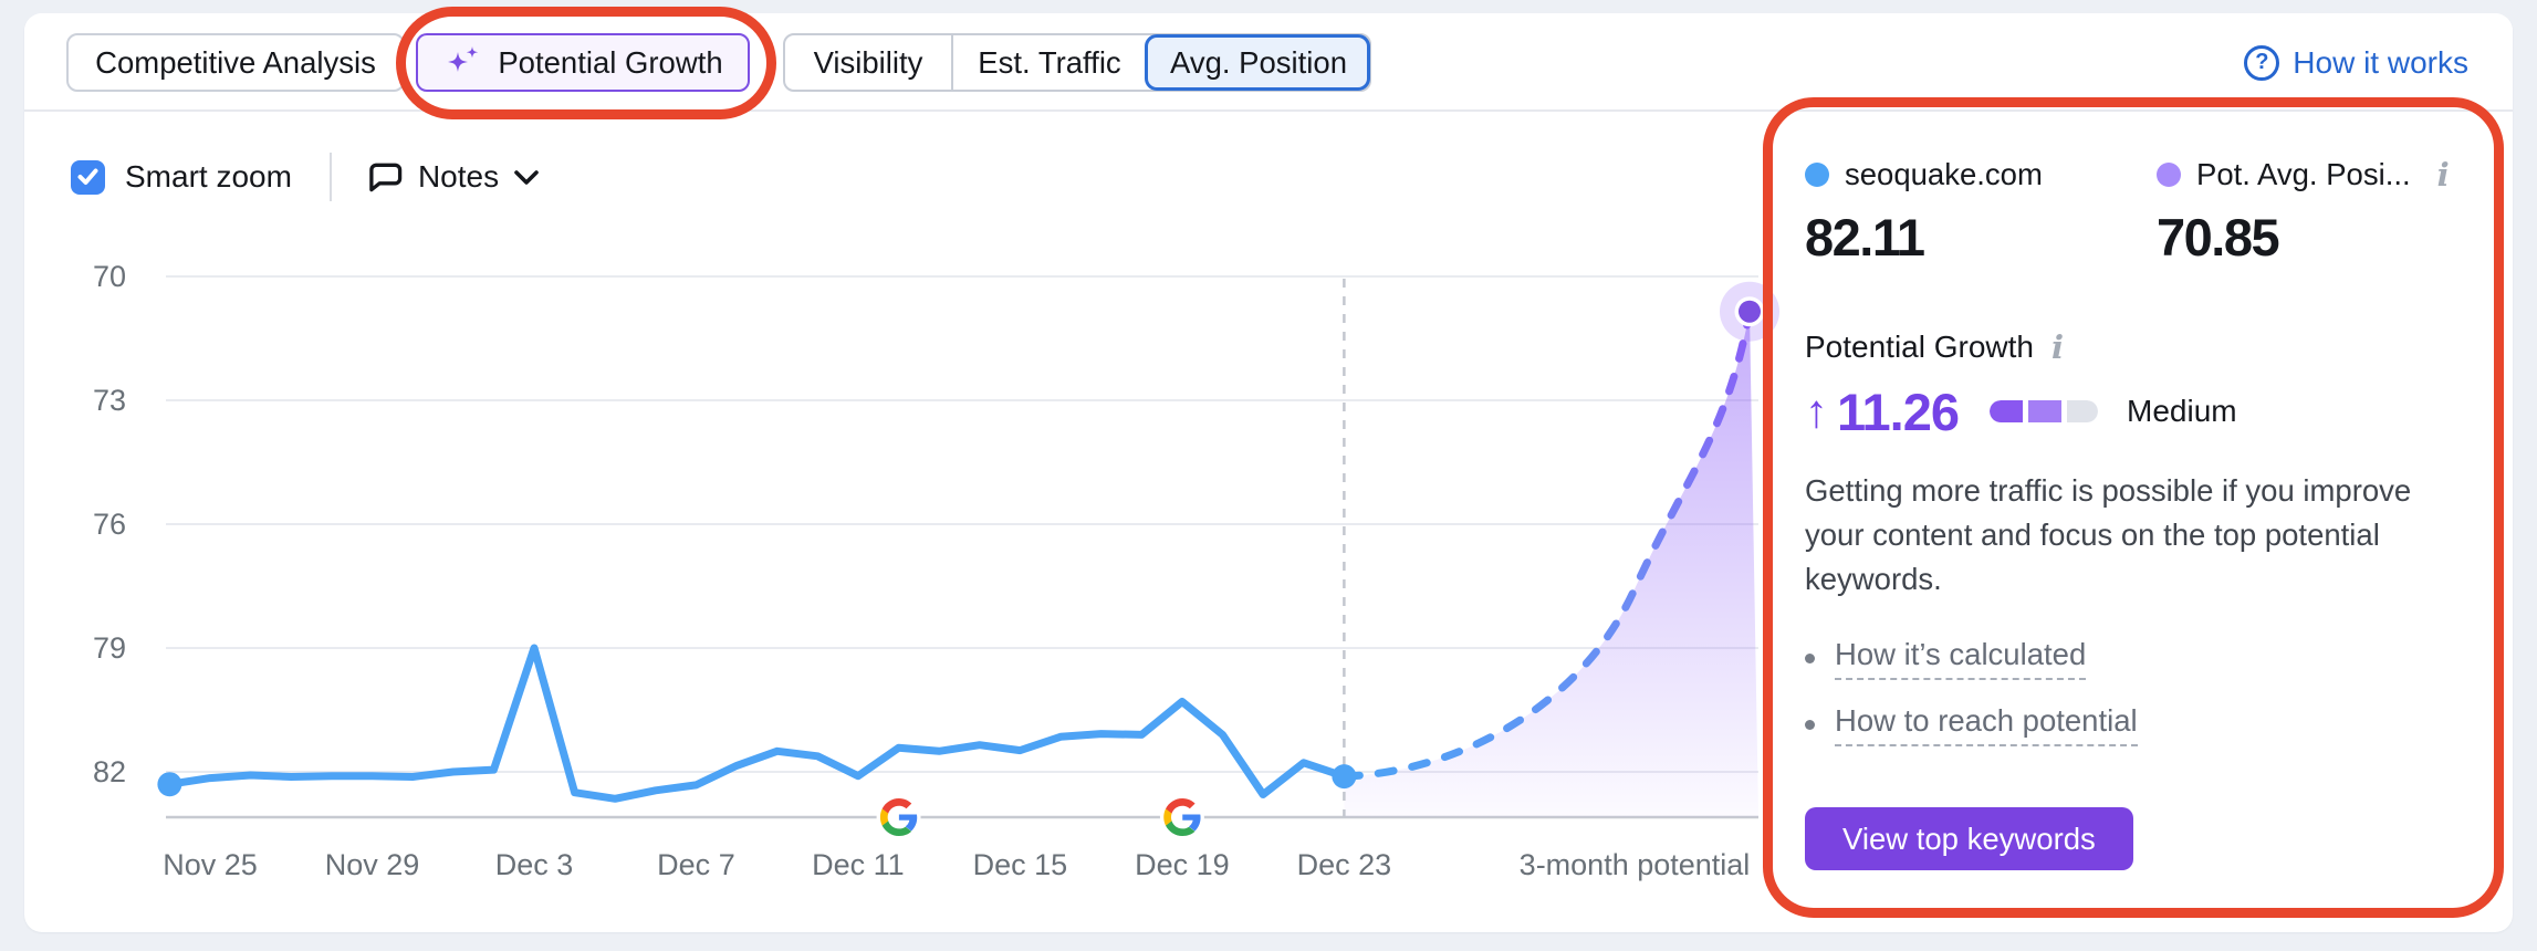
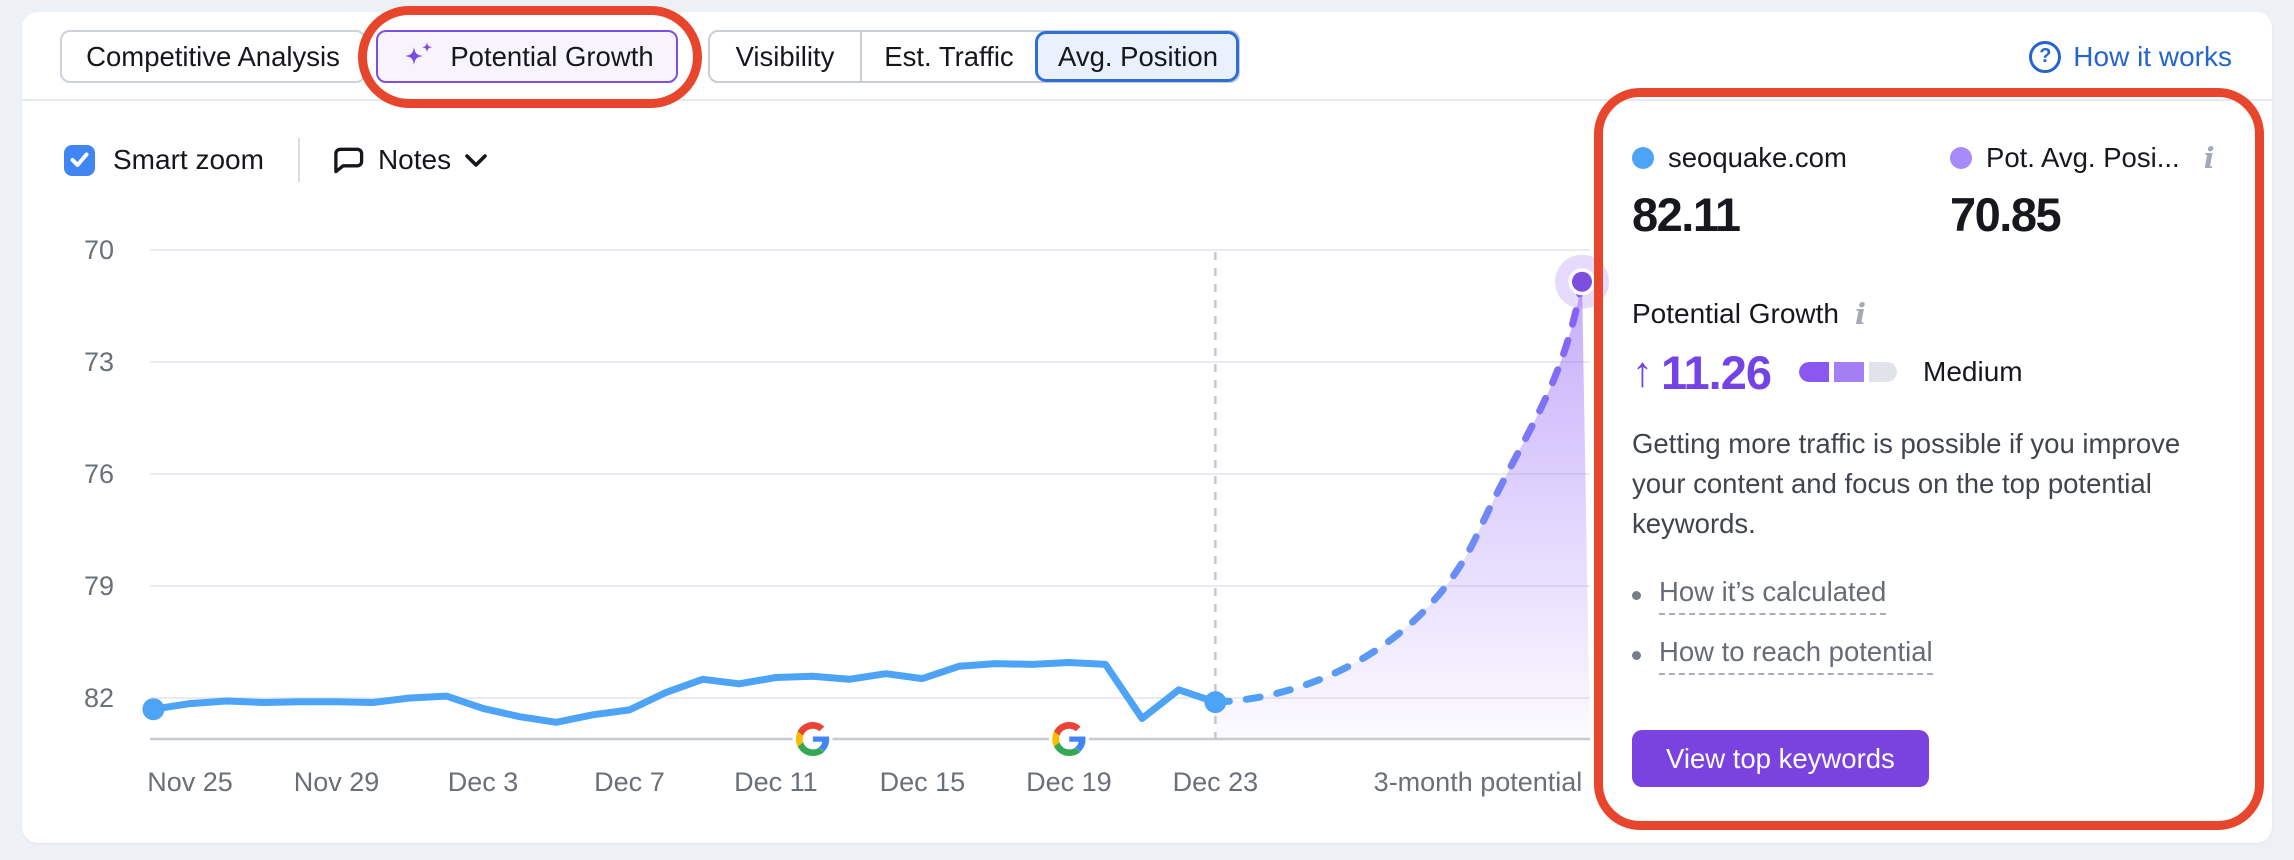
Dec 3: 79.0 -> 82.3
Dec 11: 82.1 -> 81.5
Dec 19: 80.3 -> 81.0
